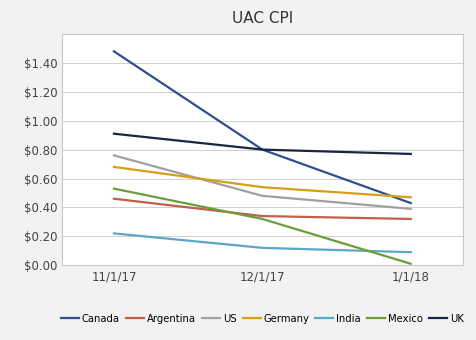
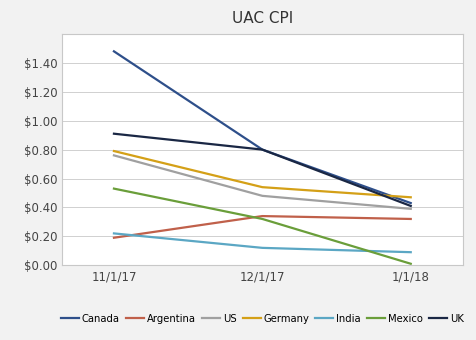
Argentina/11/1/17: $0.46 -> $0.19
Germany/11/1/17: $0.68 -> $0.79
UK/1/1/18: $0.77 -> $0.41
